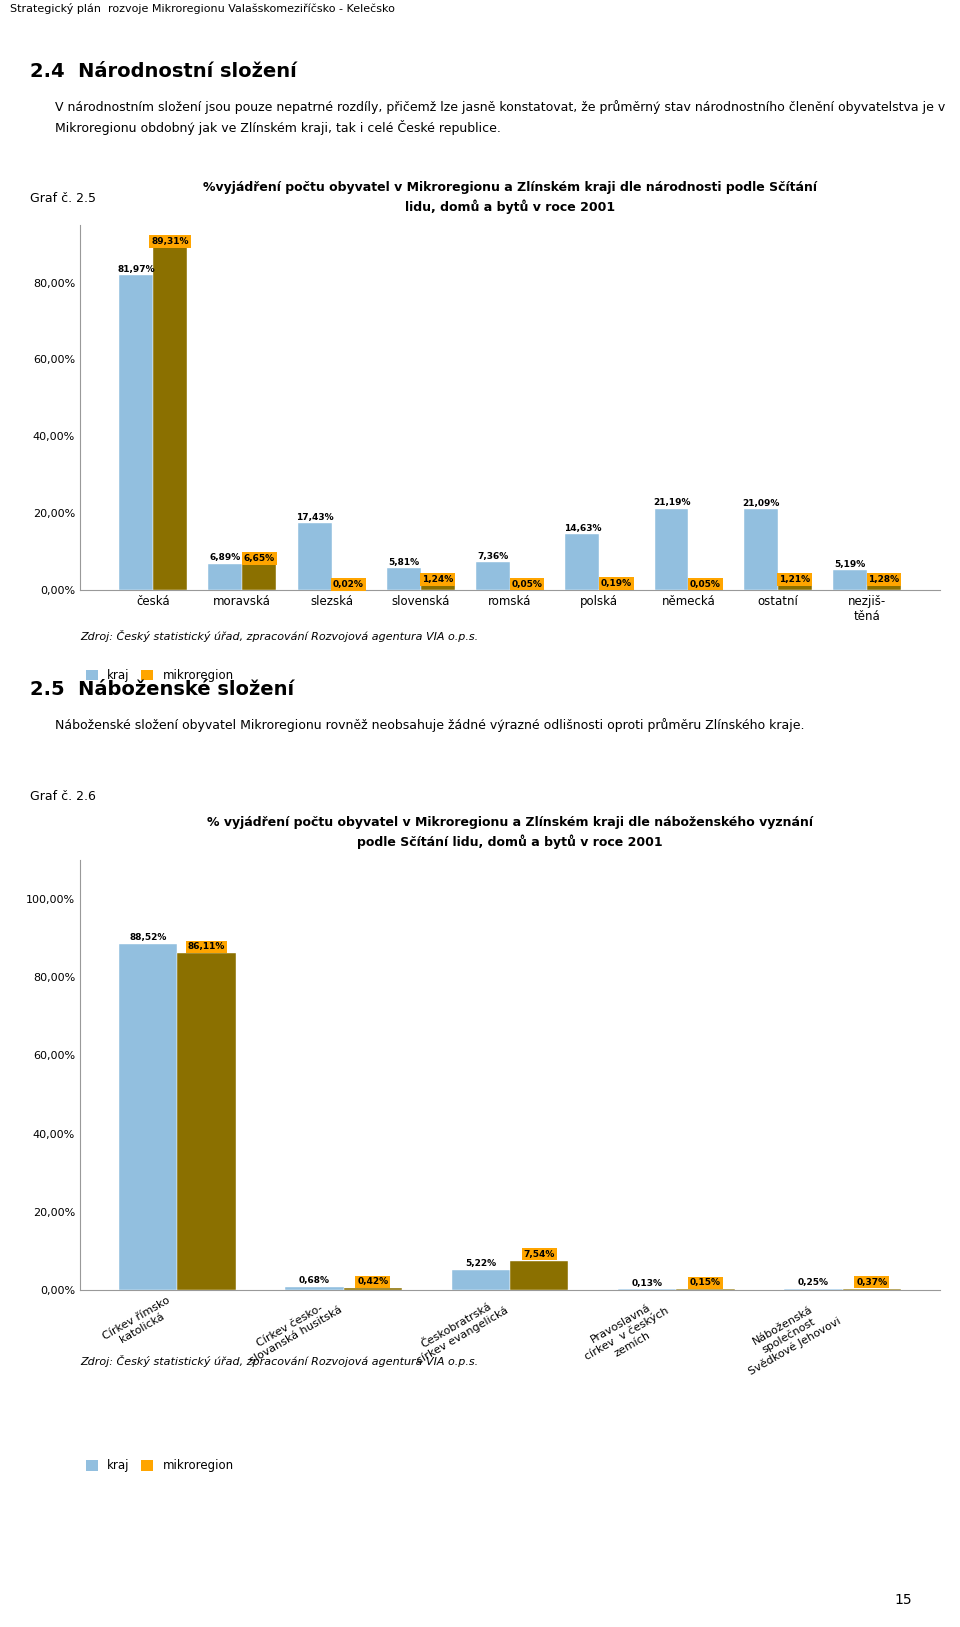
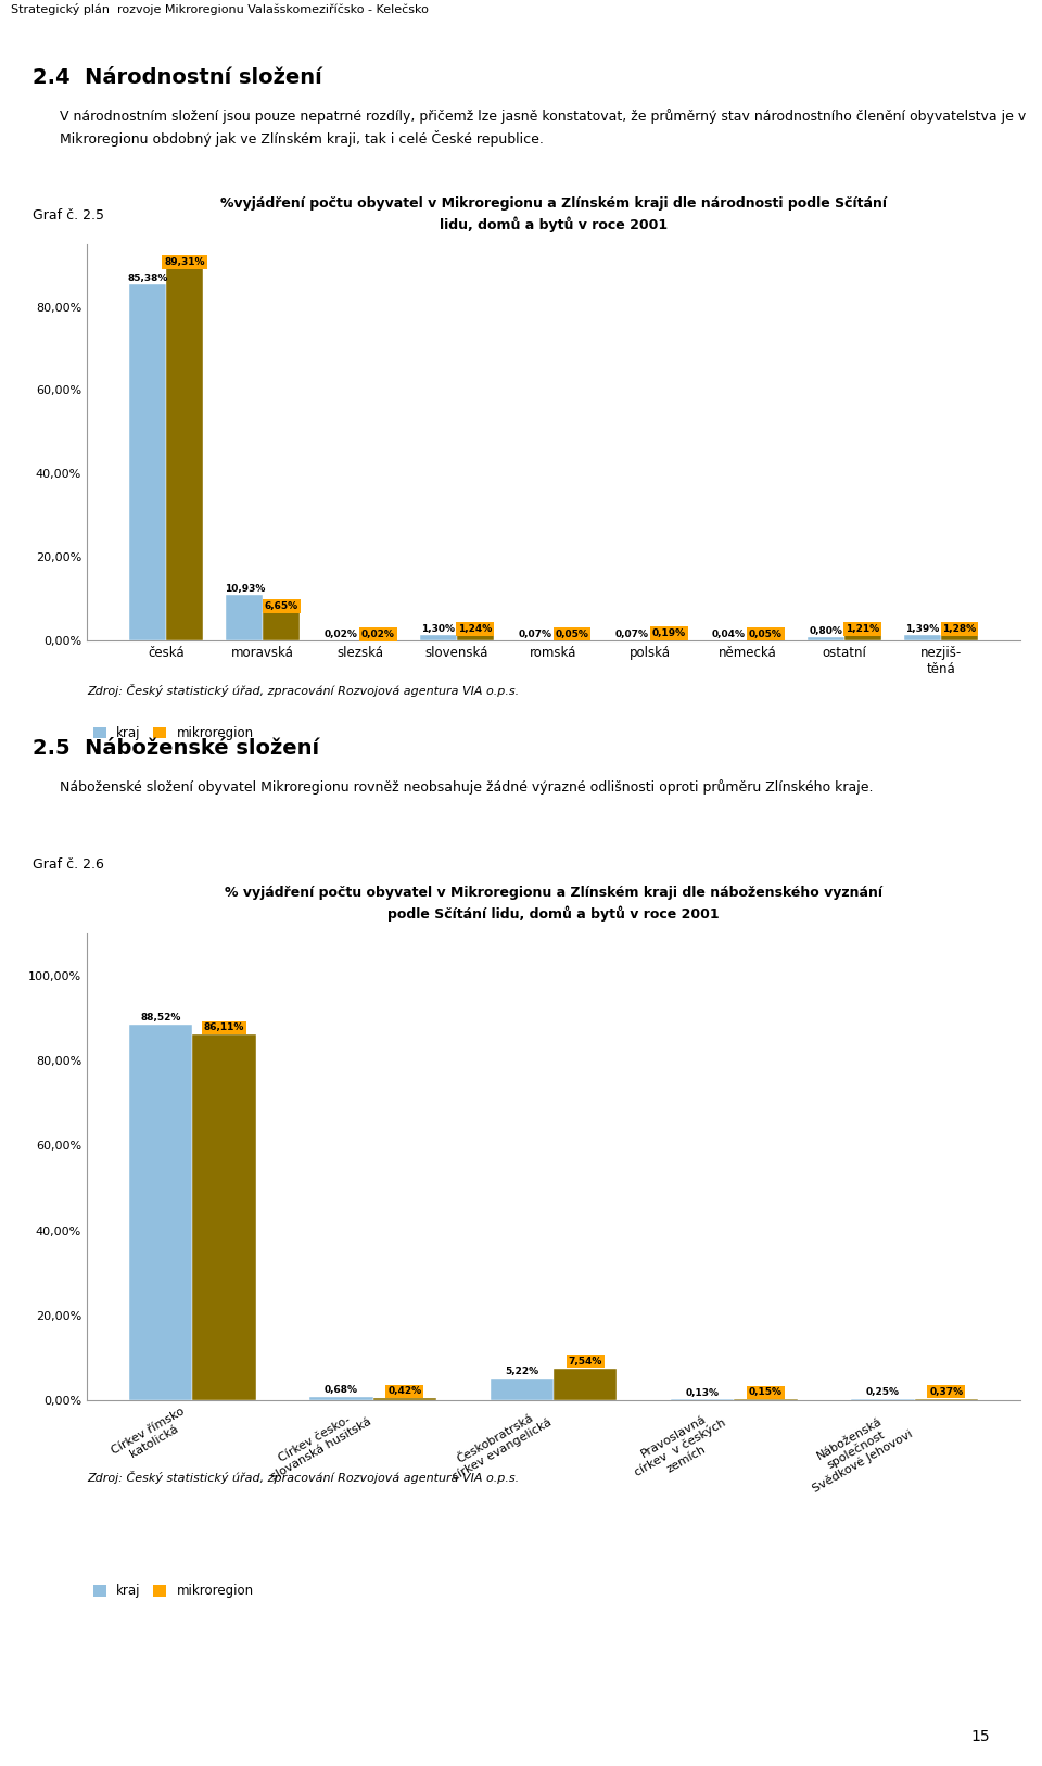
kraj/česká: 81,97% -> 85,38%
kraj/moravská: 6,89% -> 10,93%
kraj/slezská: 17,43% -> 0,02%
kraj/slovenská: 5,81% -> 1,30%
kraj/romská: 7,36% -> 0,07%
kraj/polská: 14,63% -> 0,07%
kraj/německá: 21,19% -> 0,04%
kraj/ostatní: 21,09% -> 0,80%
kraj/nezjiš- těná: 5,19% -> 1,39%
